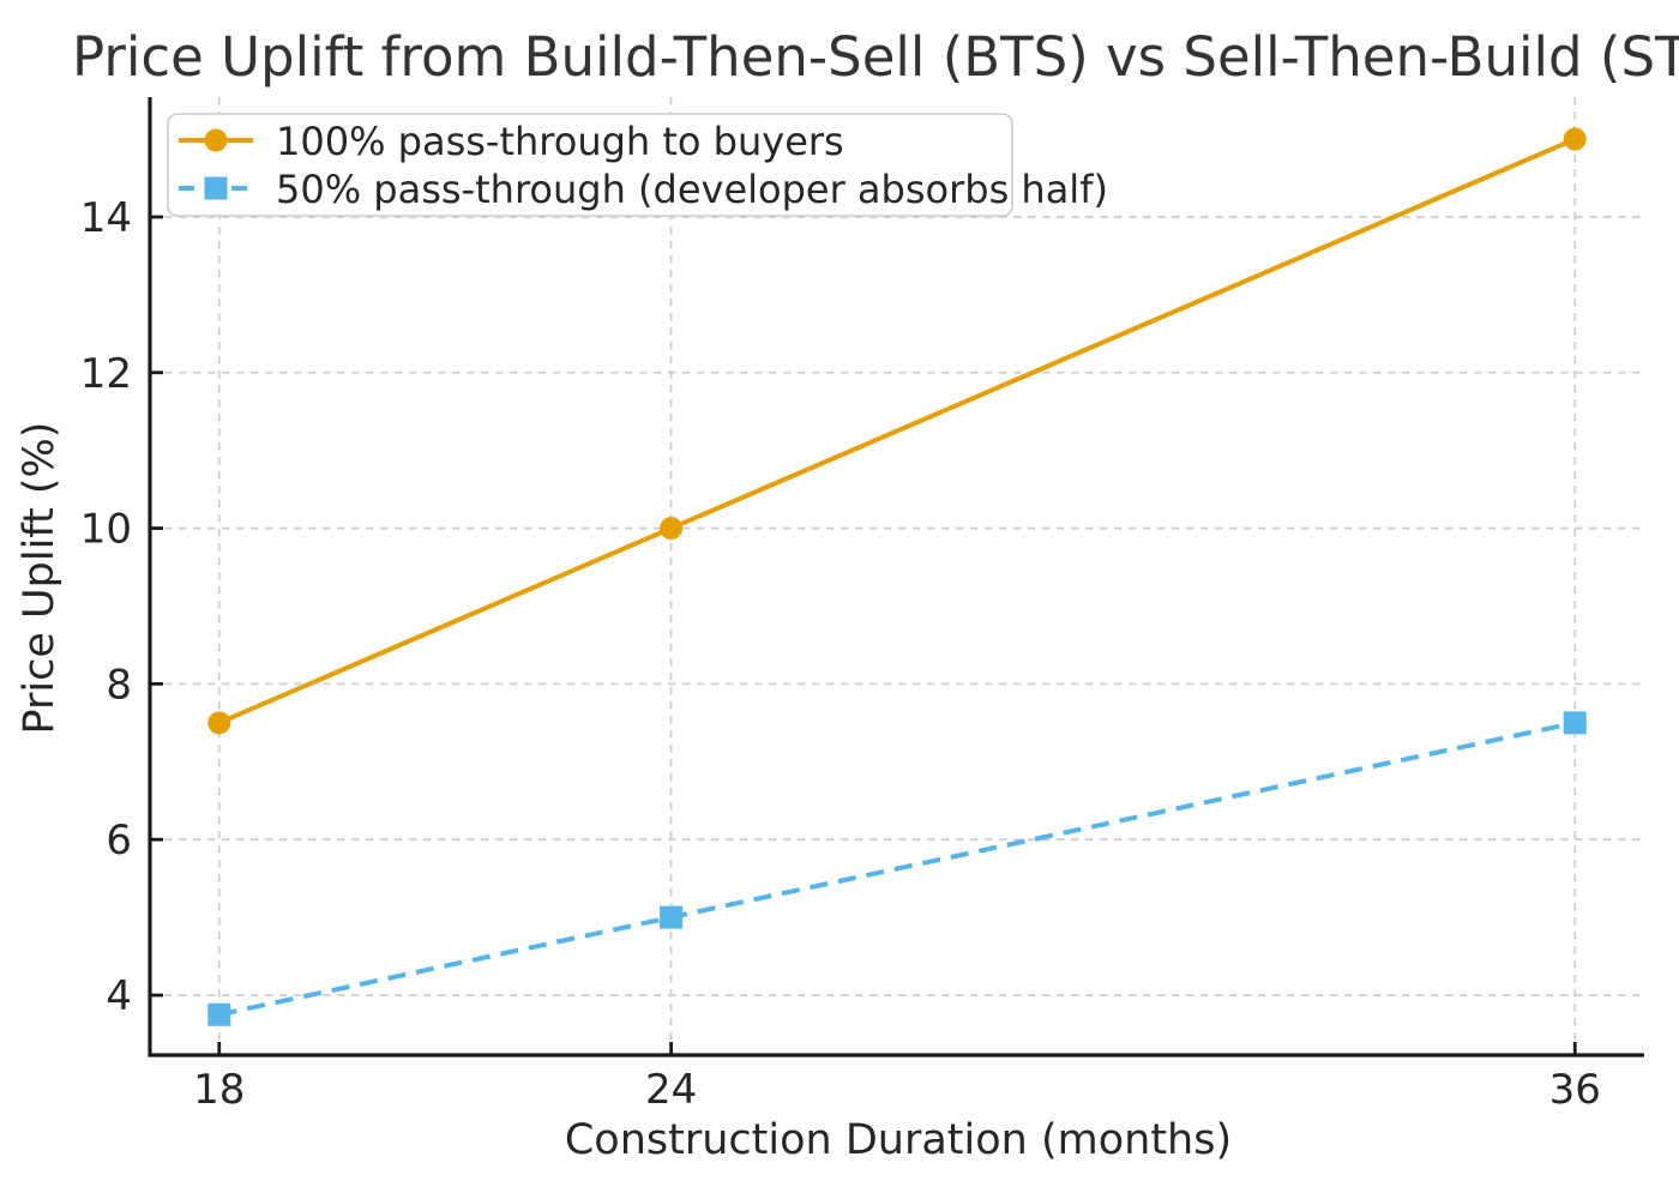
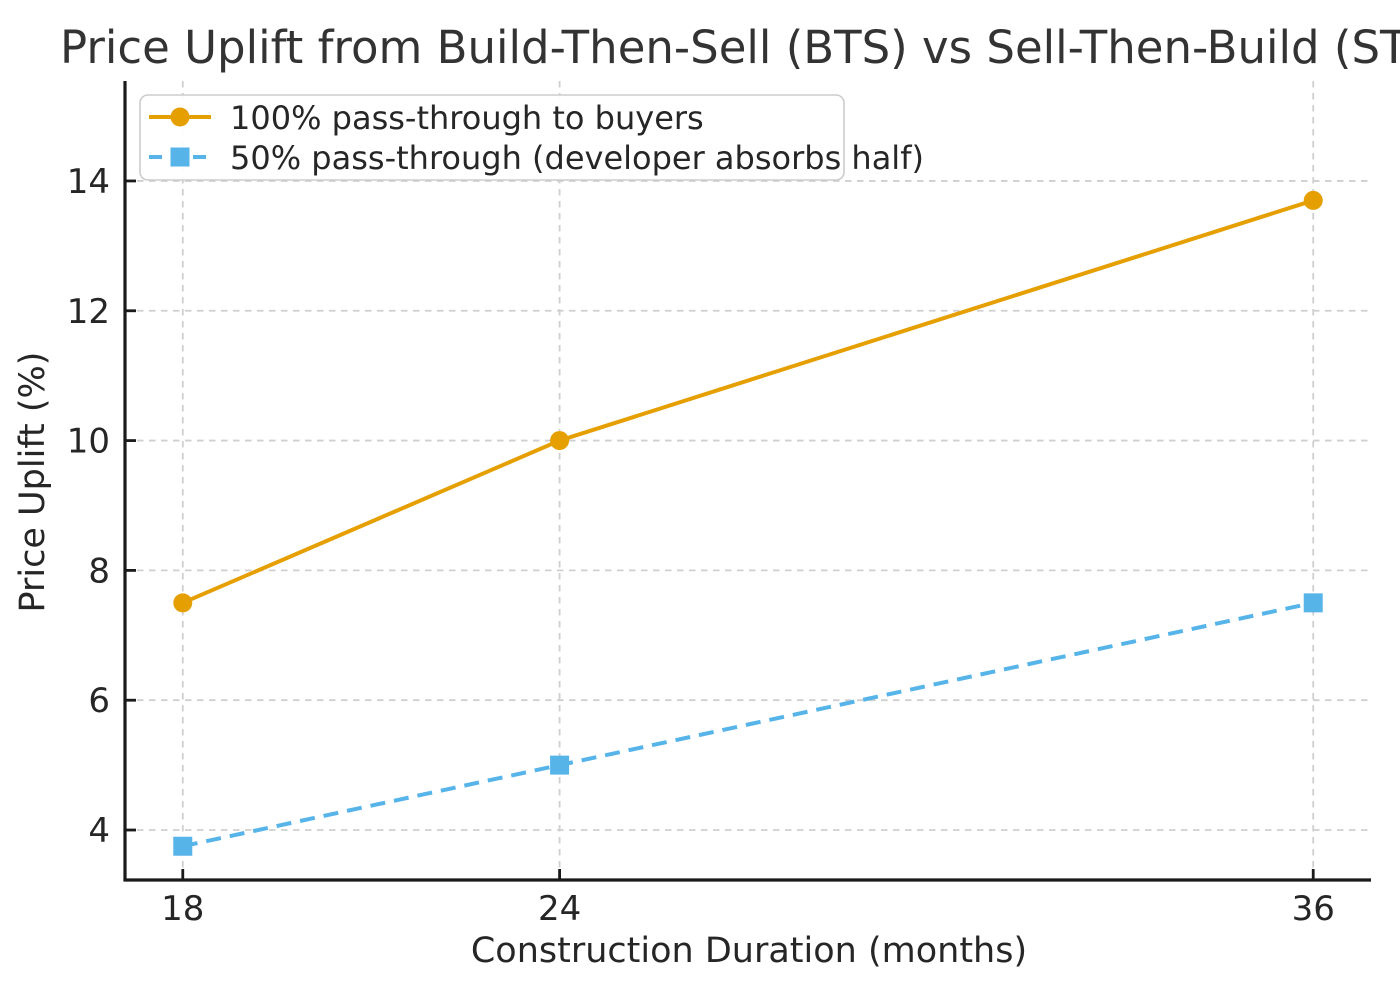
100% pass-through to buyers/36: 15.0 -> 13.7
